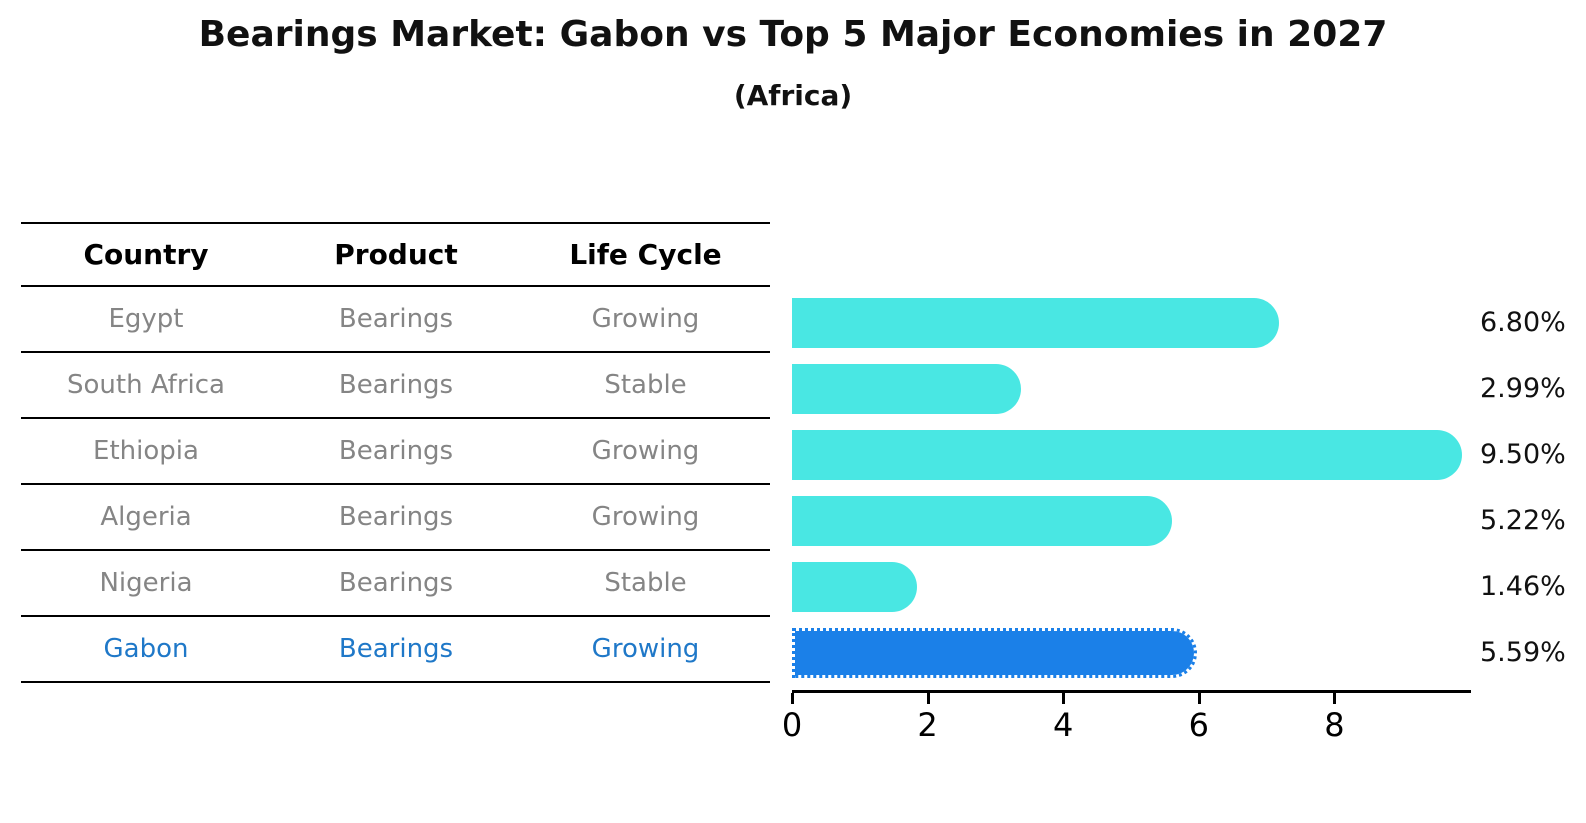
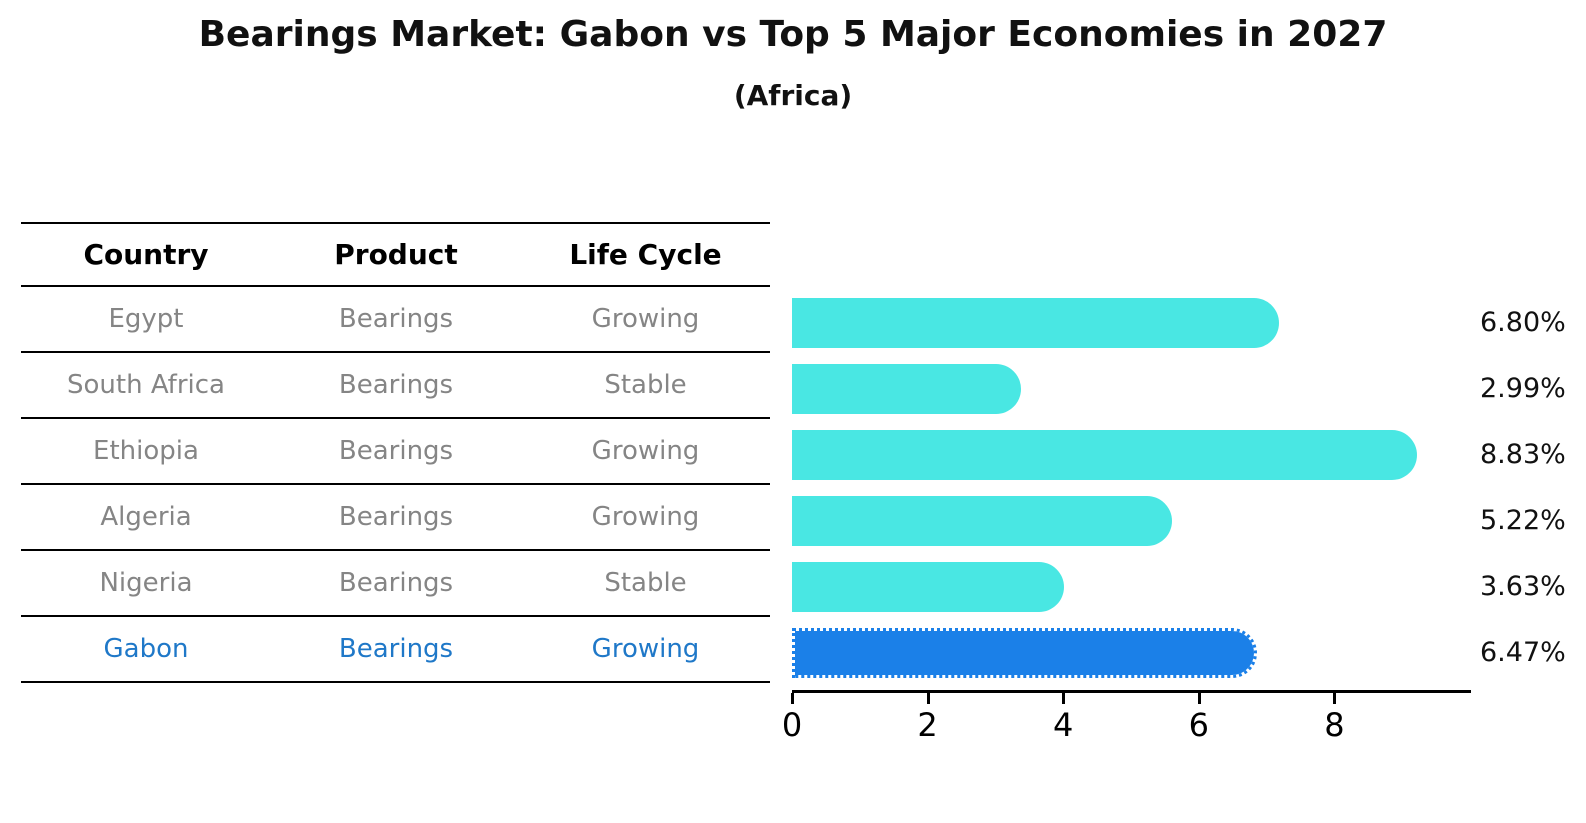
Ethiopia: 9.50% -> 8.83%
Nigeria: 1.46% -> 3.63%
Gabon: 5.59% -> 6.47%
